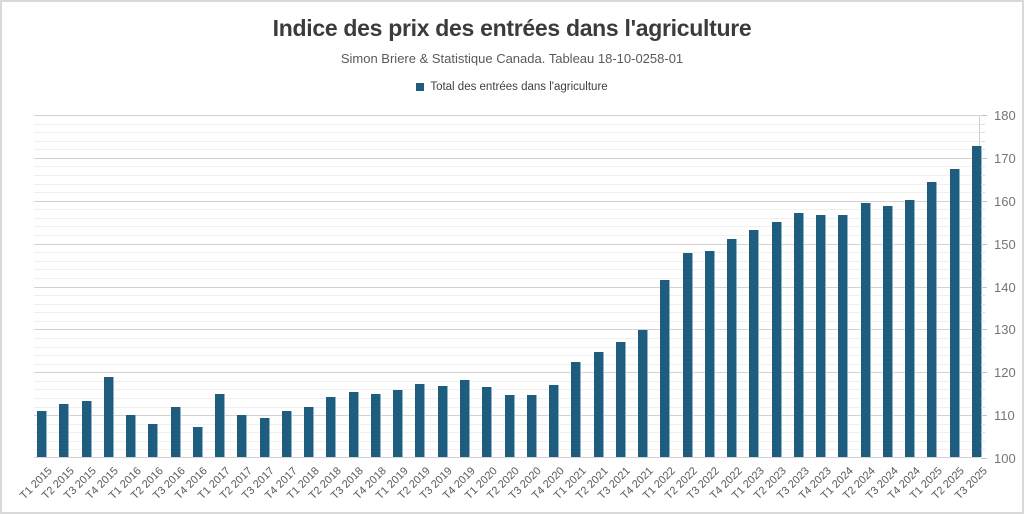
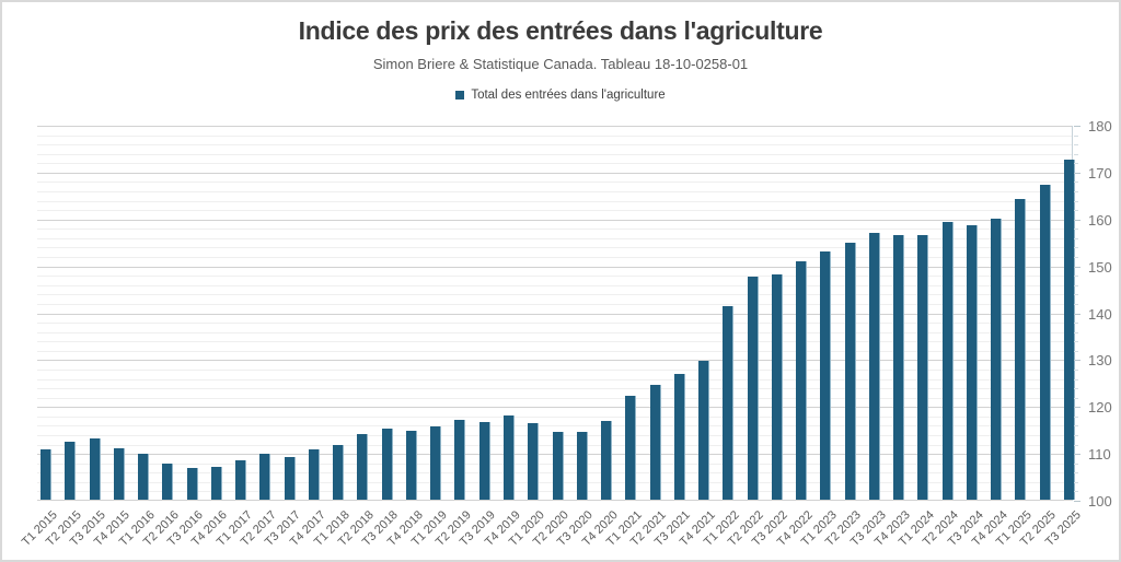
T4 2015: 119 -> 111
T3 2016: 112 -> 107
T1 2017: 115 -> 109
